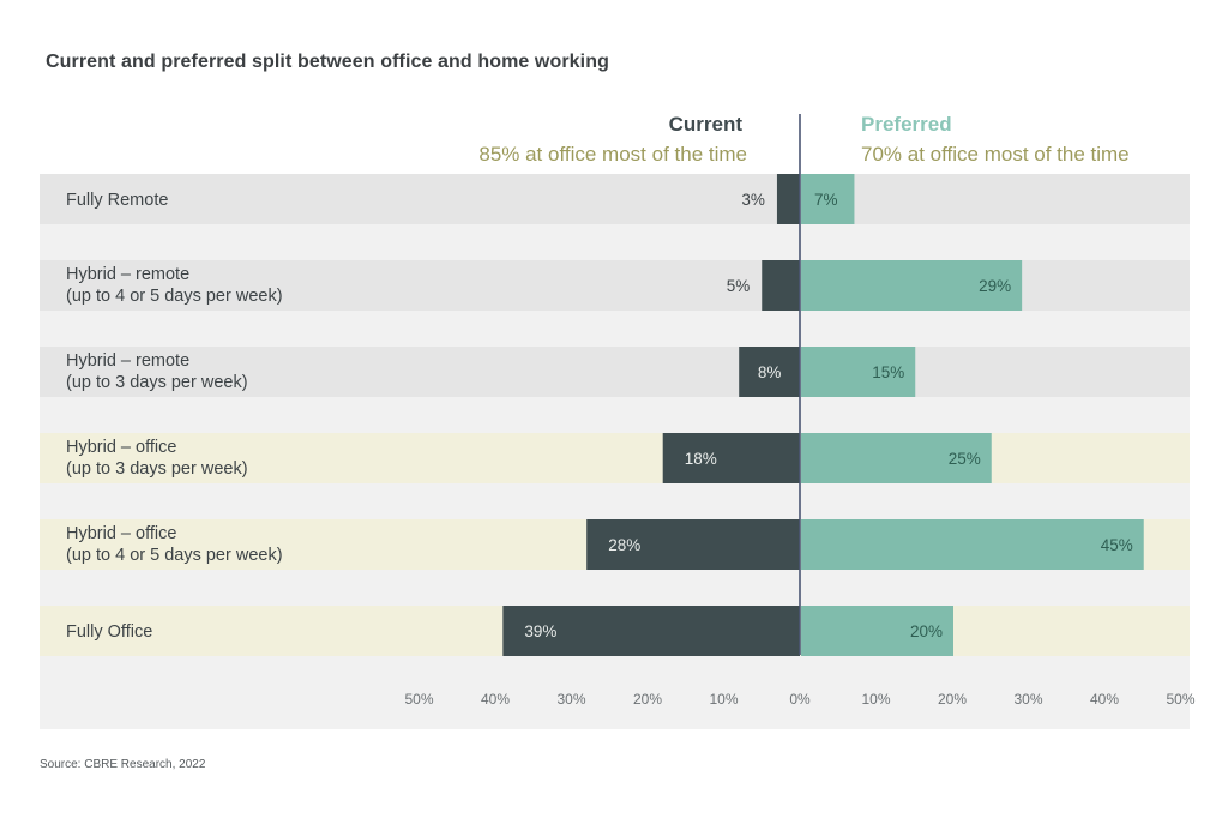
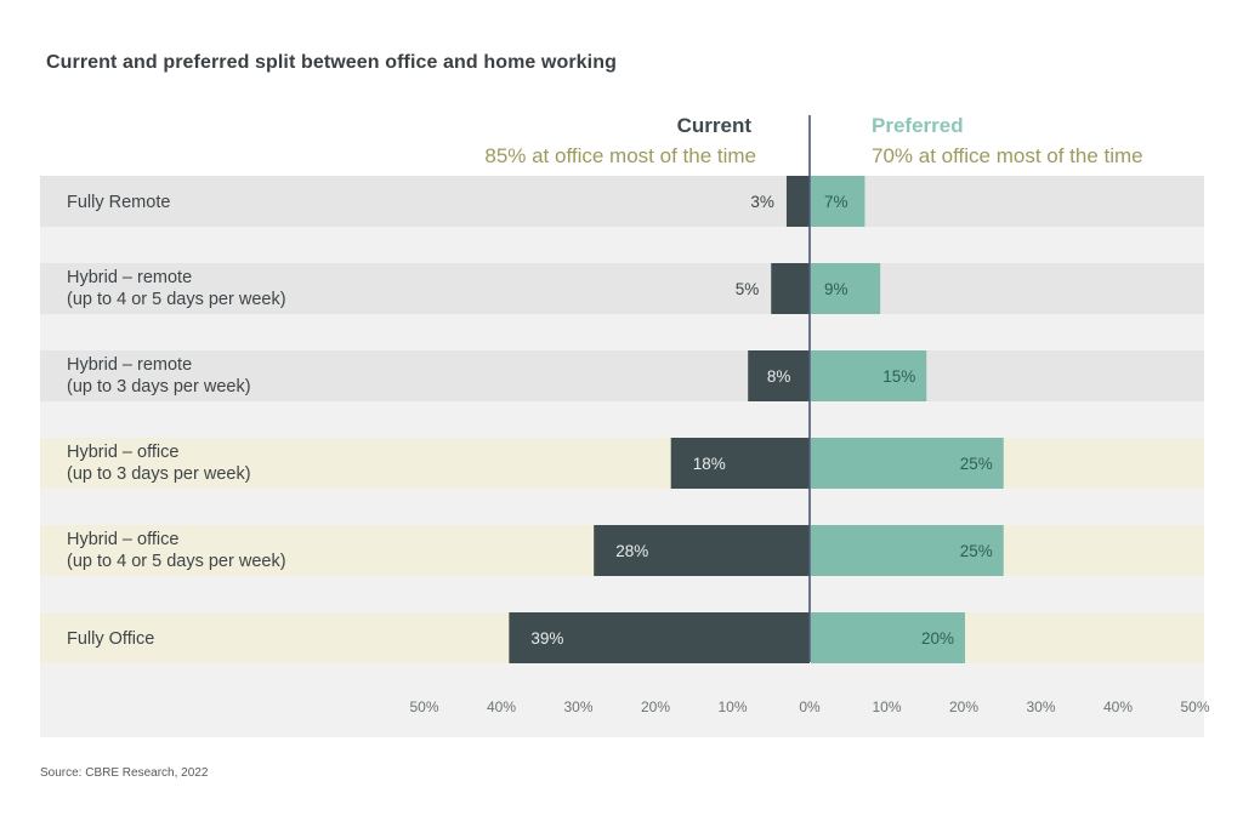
Preferred/Hybrid – remote (up to 4 or 5 days per week): 29% -> 9%
Preferred/Hybrid – office (up to 4 or 5 days per week): 45% -> 25%
